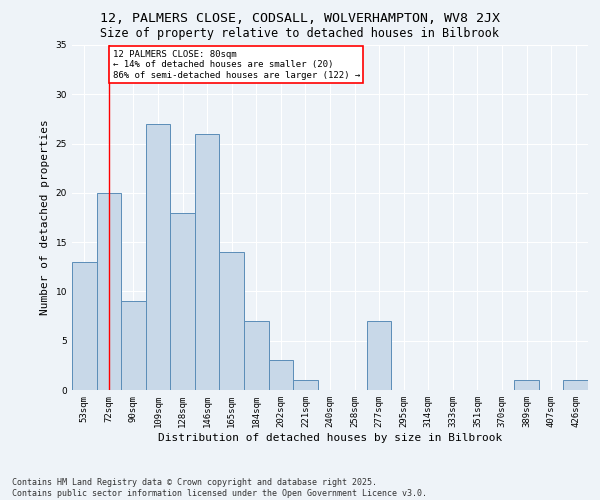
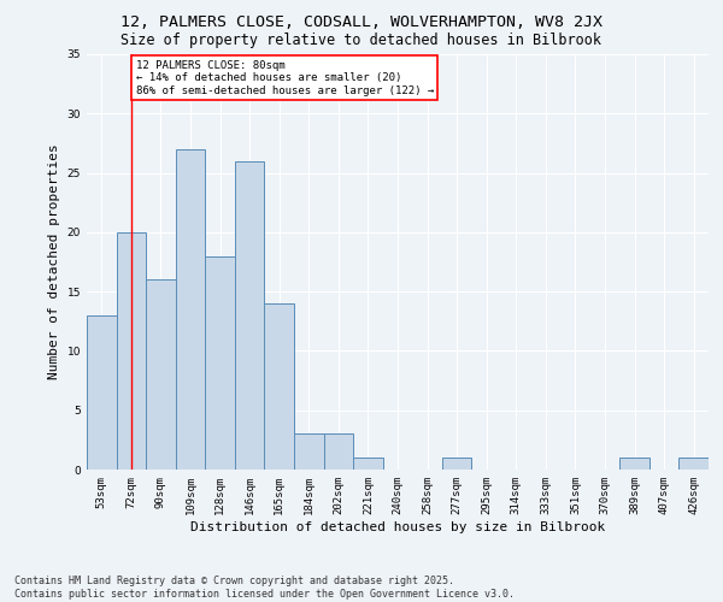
90sqm: 9 -> 16
184sqm: 7 -> 3
277sqm: 7 -> 1
